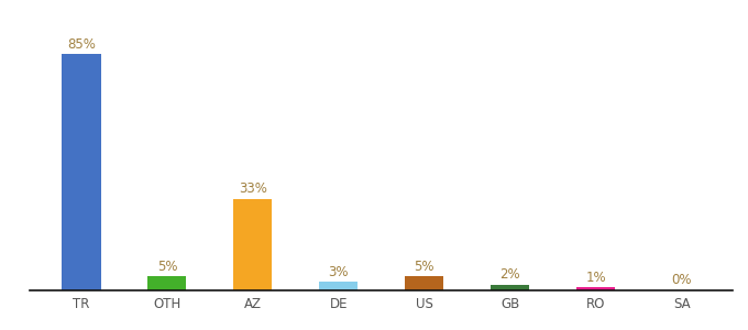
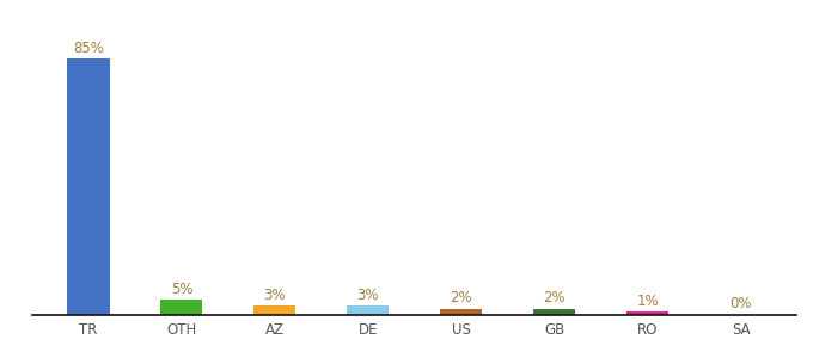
AZ: 33% -> 3%
US: 5% -> 2%
